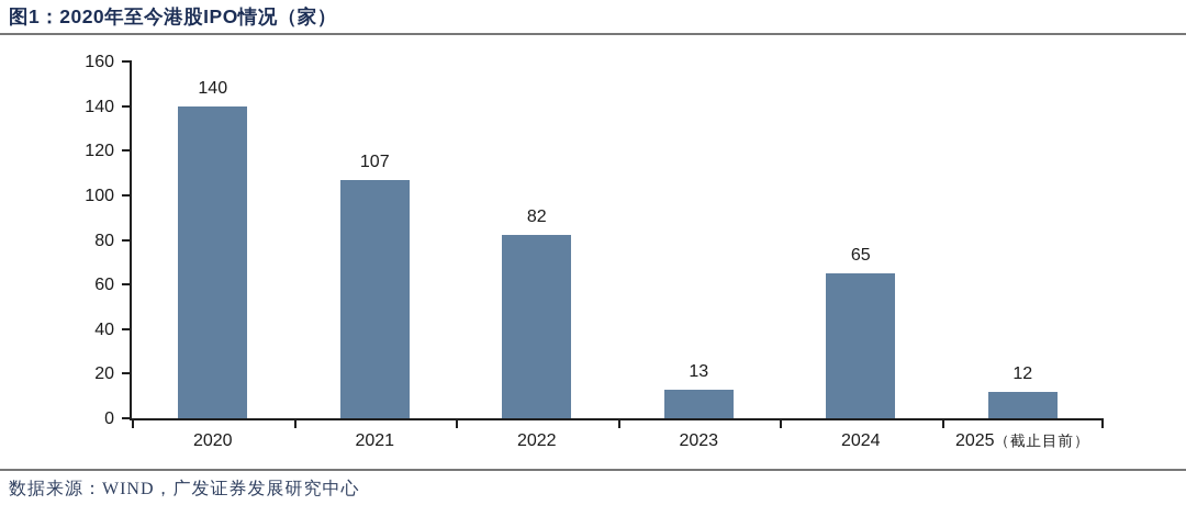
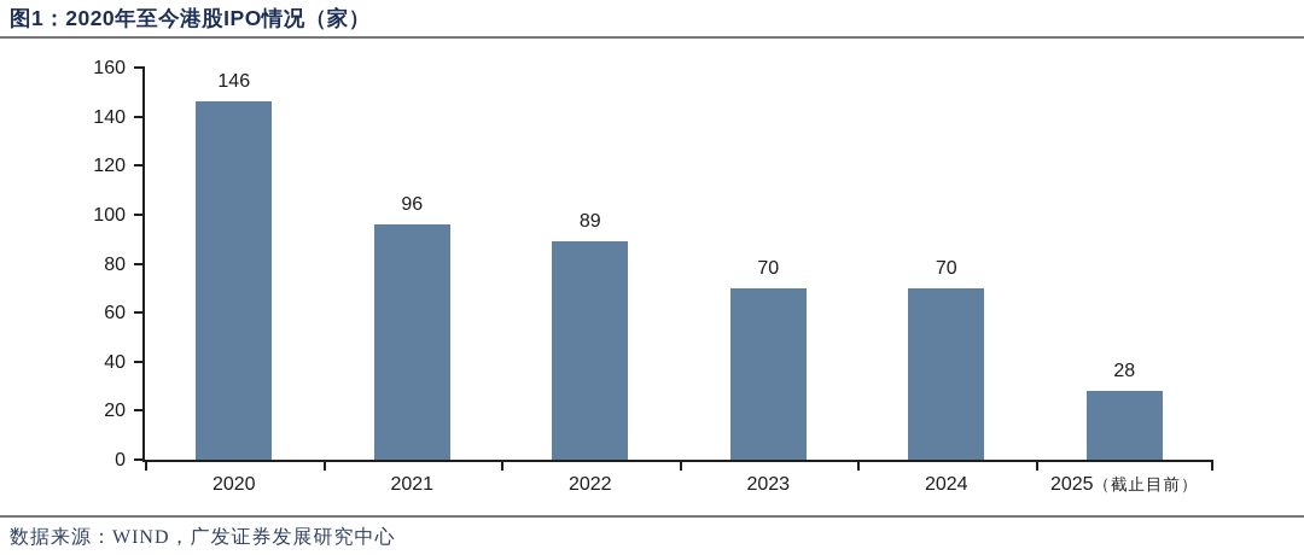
2020: 140 -> 146
2021: 107 -> 96
2022: 82 -> 89
2023: 13 -> 70
2024: 65 -> 70
2025（截止目前）: 12 -> 28
